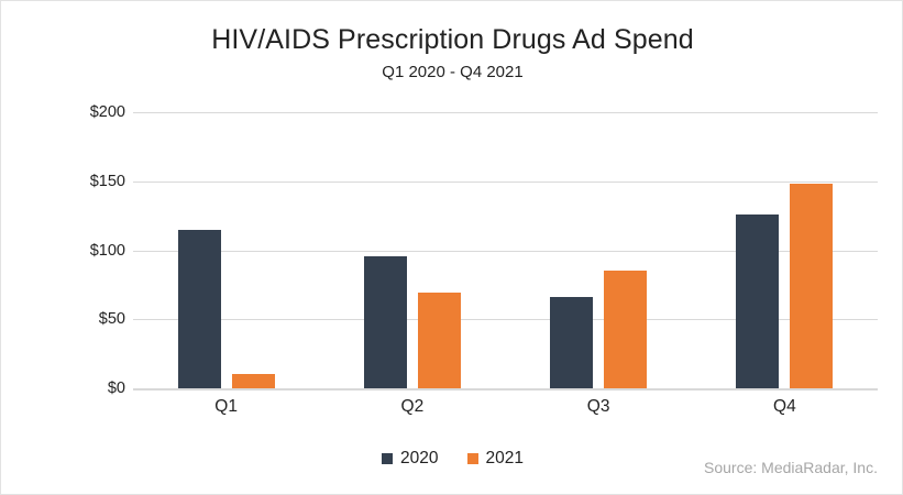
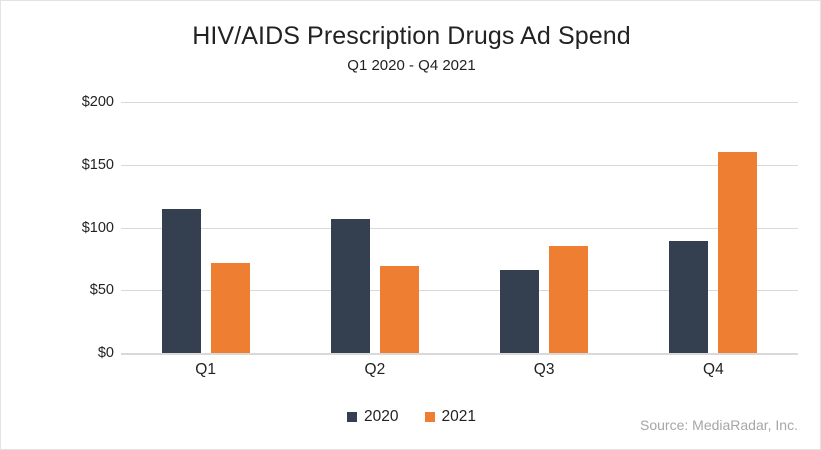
2021/Q1: $10 -> $72
2020/Q2: $96 -> $107
2020/Q4: $126 -> $89
2021/Q4: $148 -> $160
